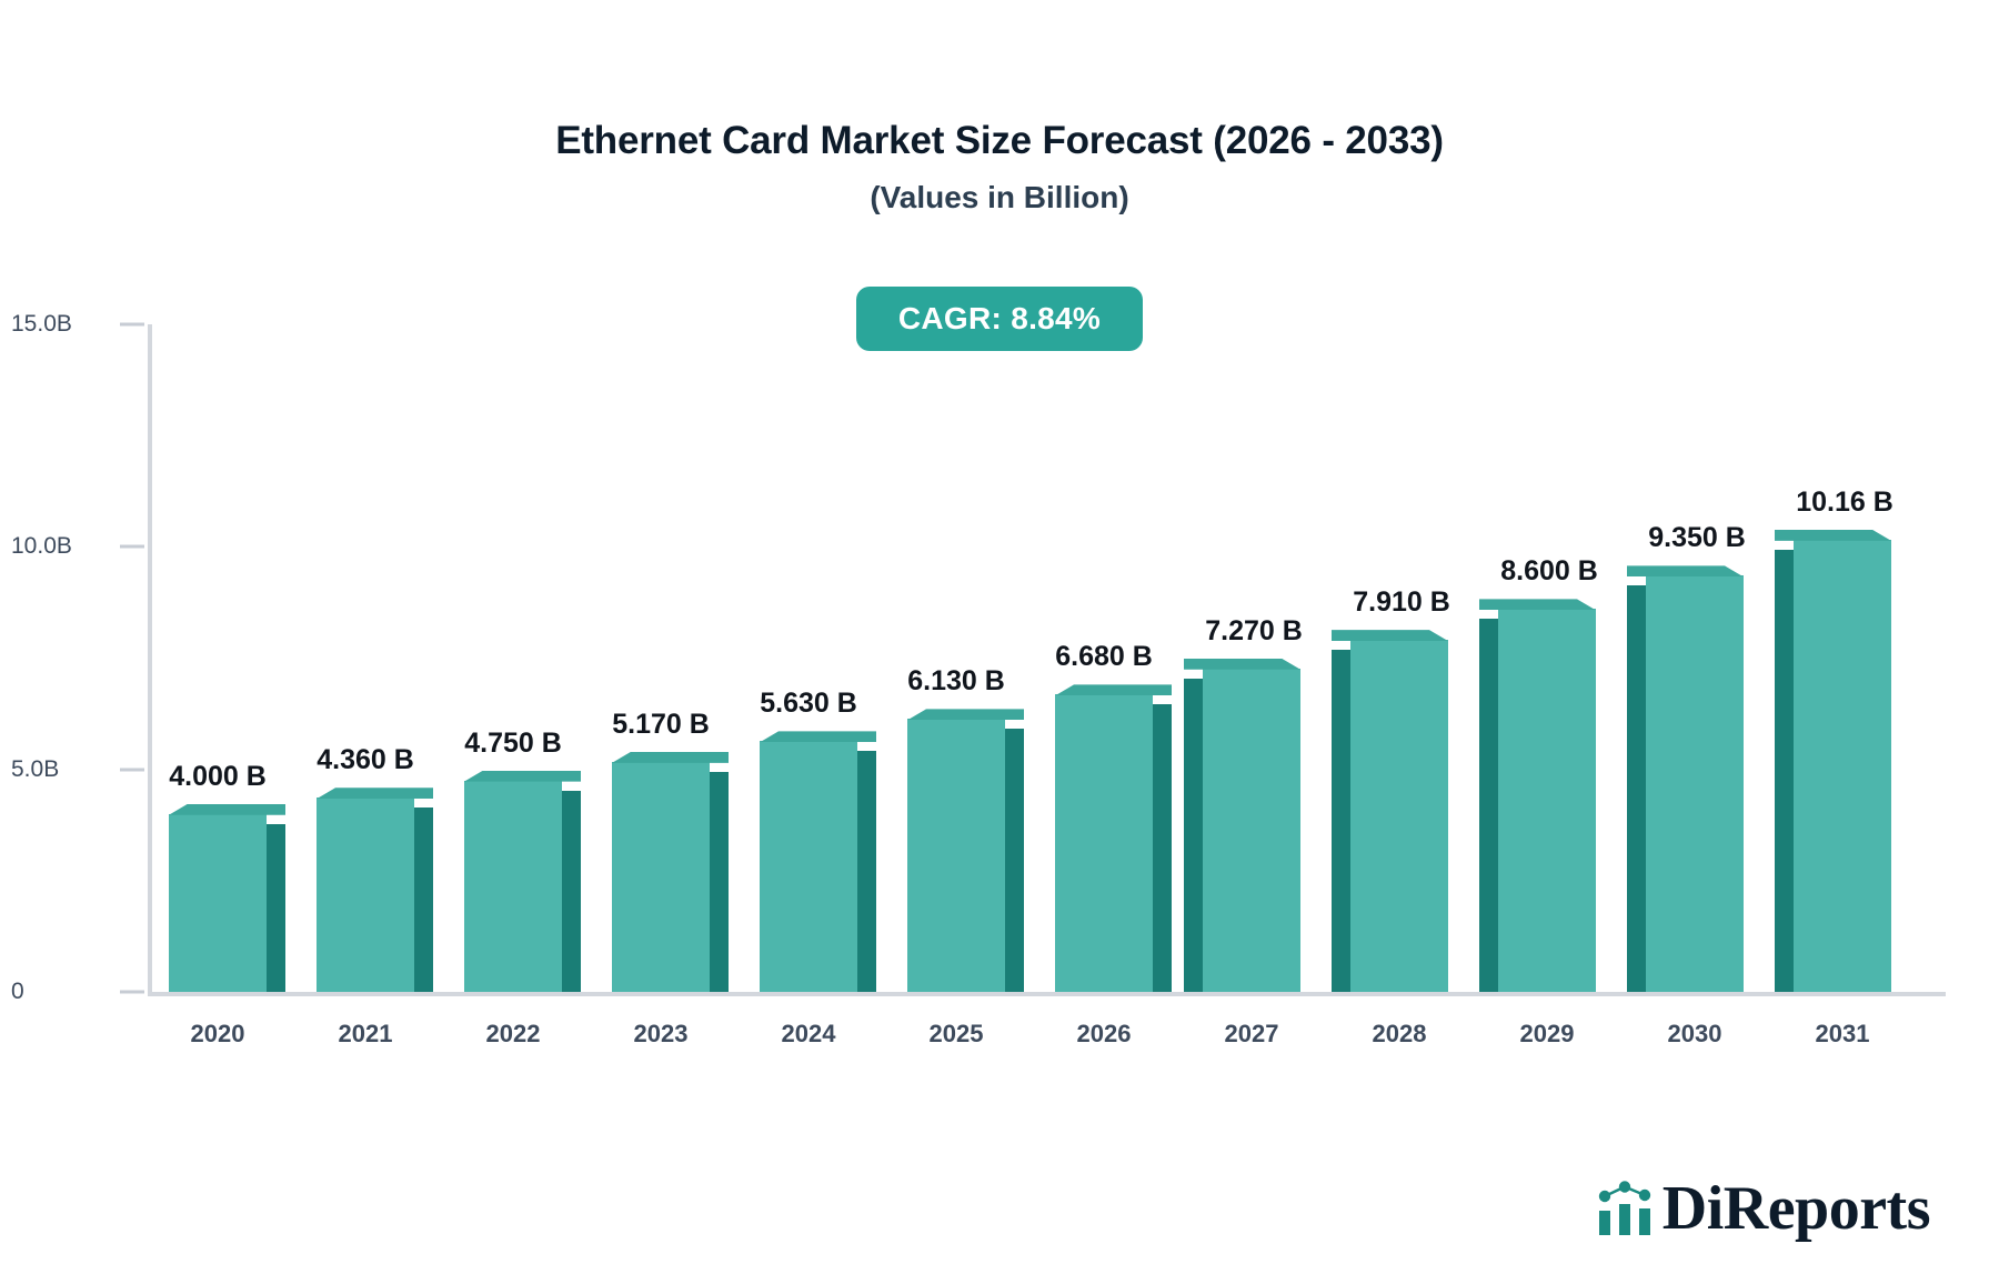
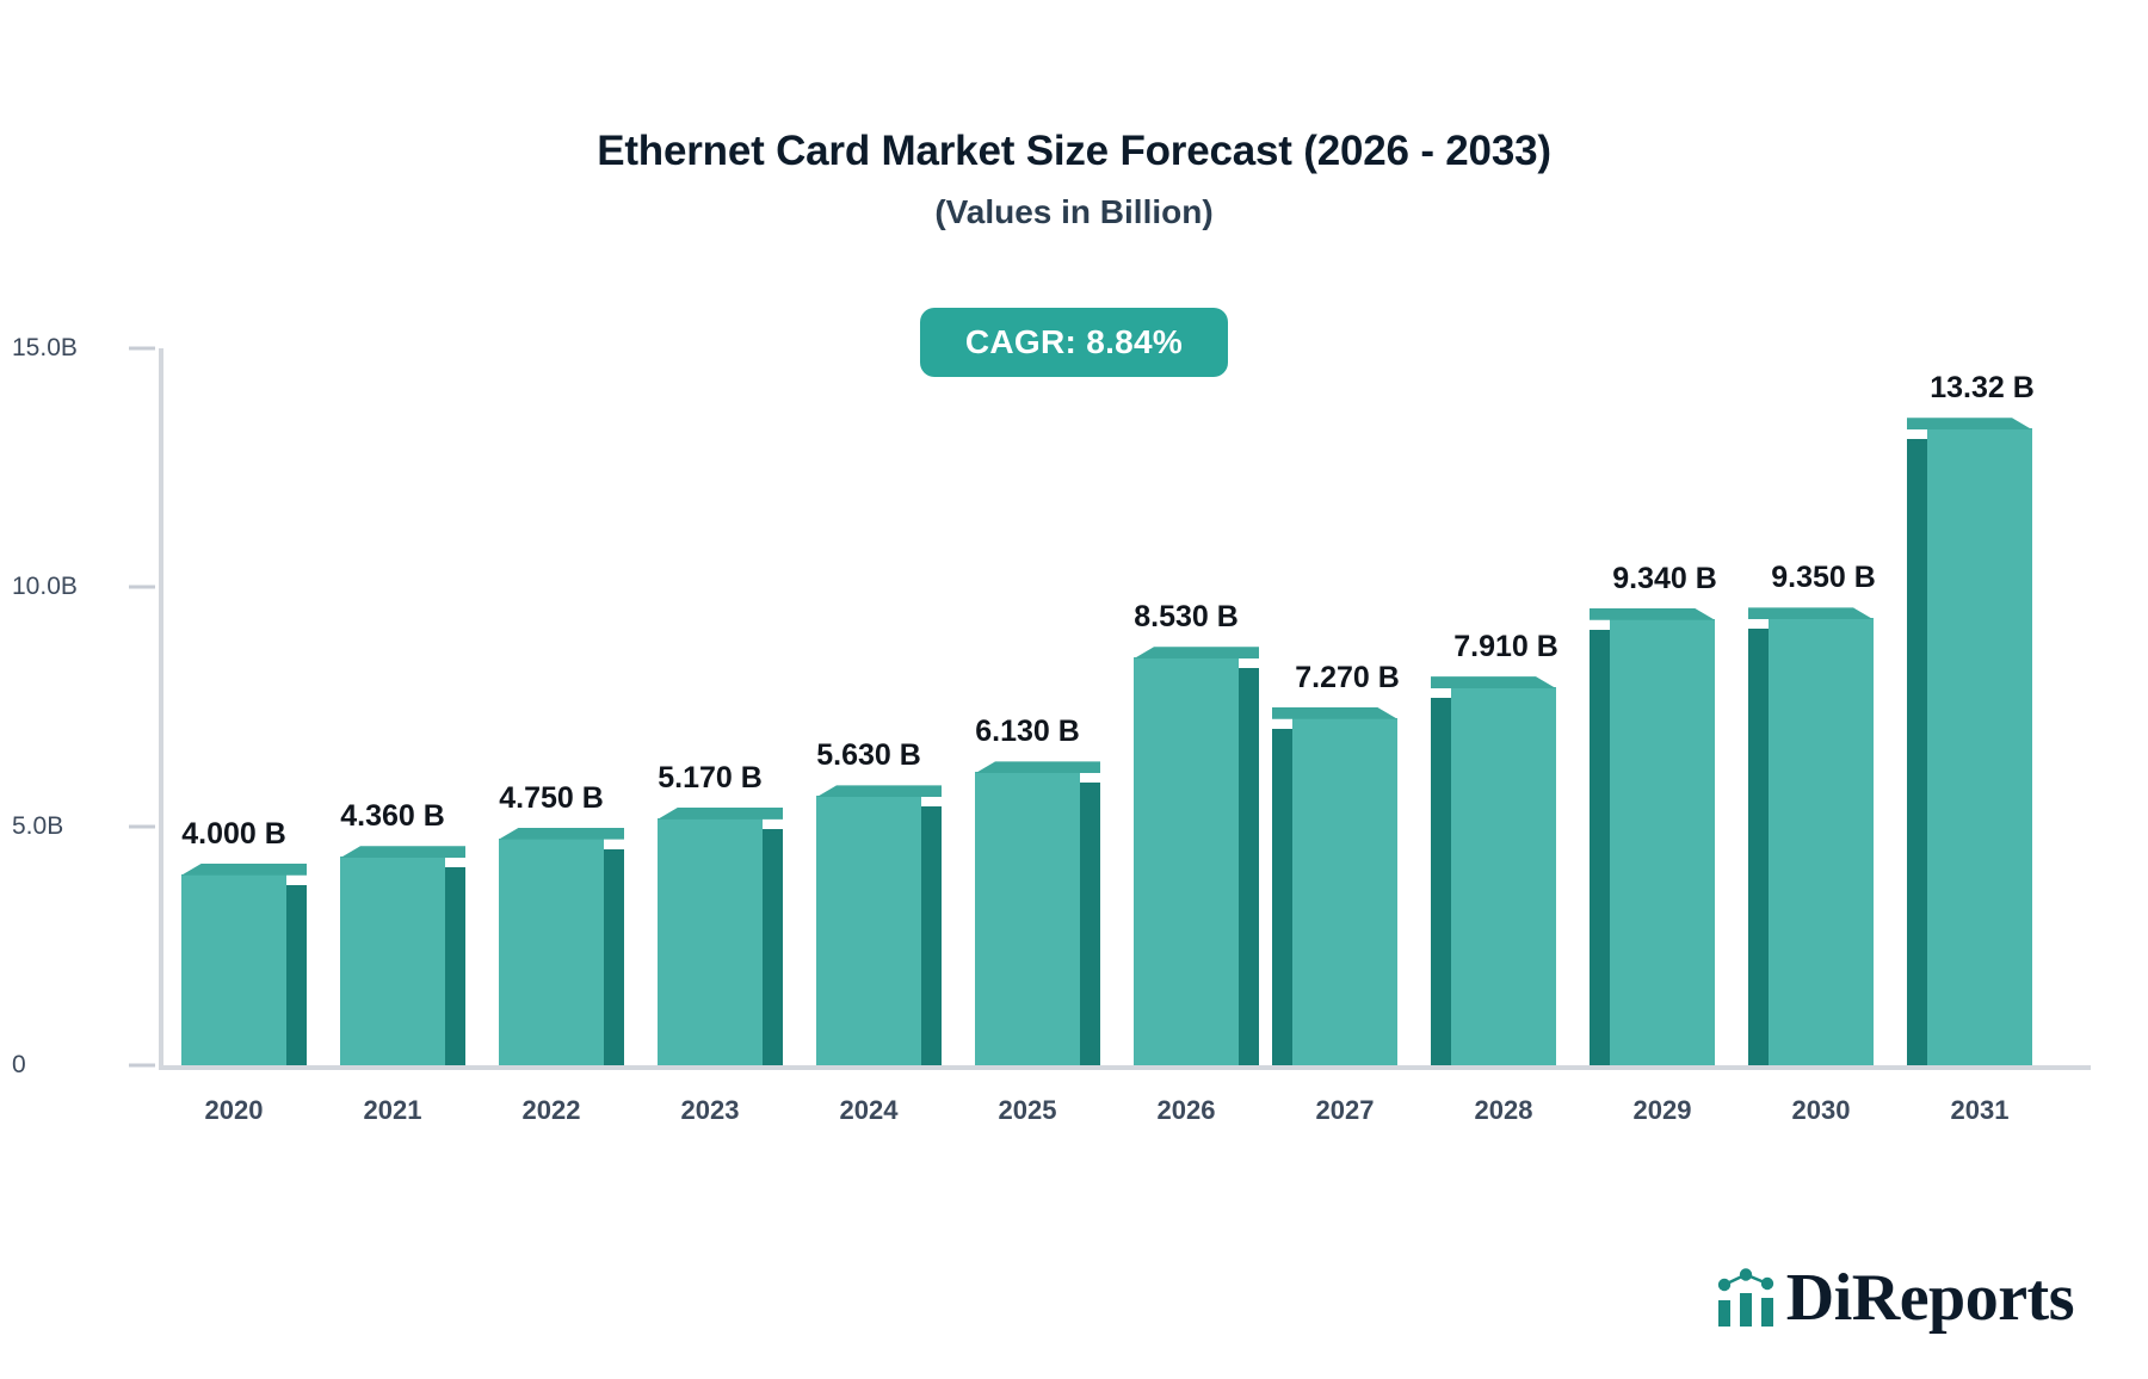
2026: 6.680 -> 8.530
2029: 8.600 -> 9.340
2031: 10.16 -> 13.32
